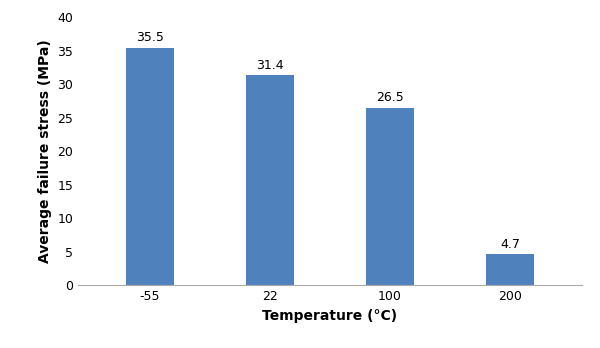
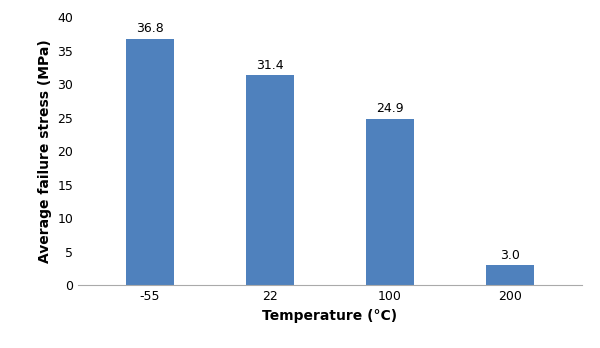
-55: 35.5 -> 36.8
100: 26.5 -> 24.9
200: 4.7 -> 3.0
